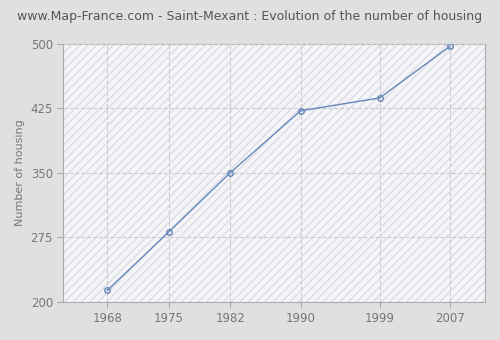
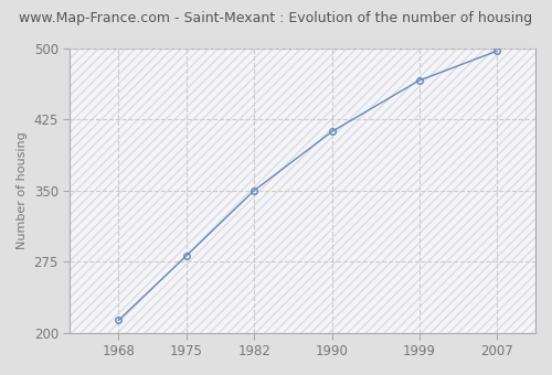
1990: 422 -> 412
1999: 437 -> 466
